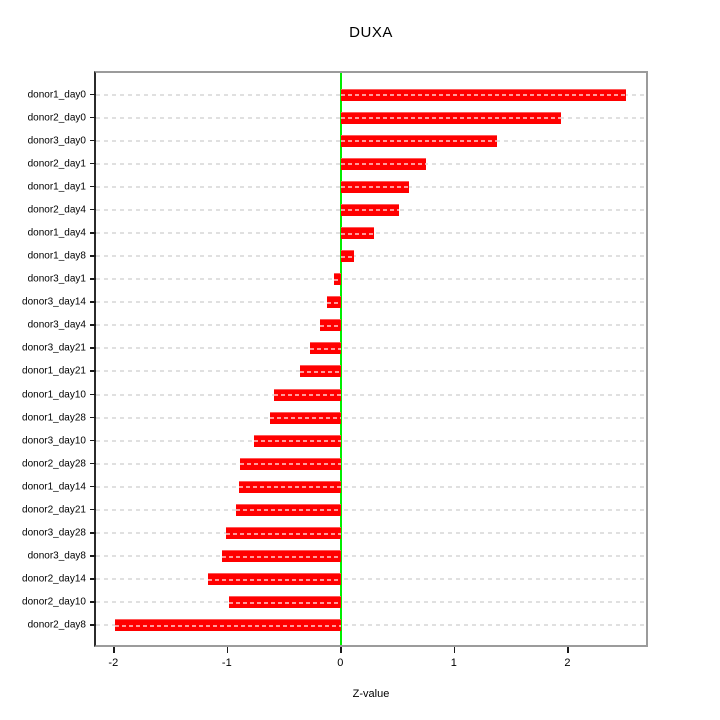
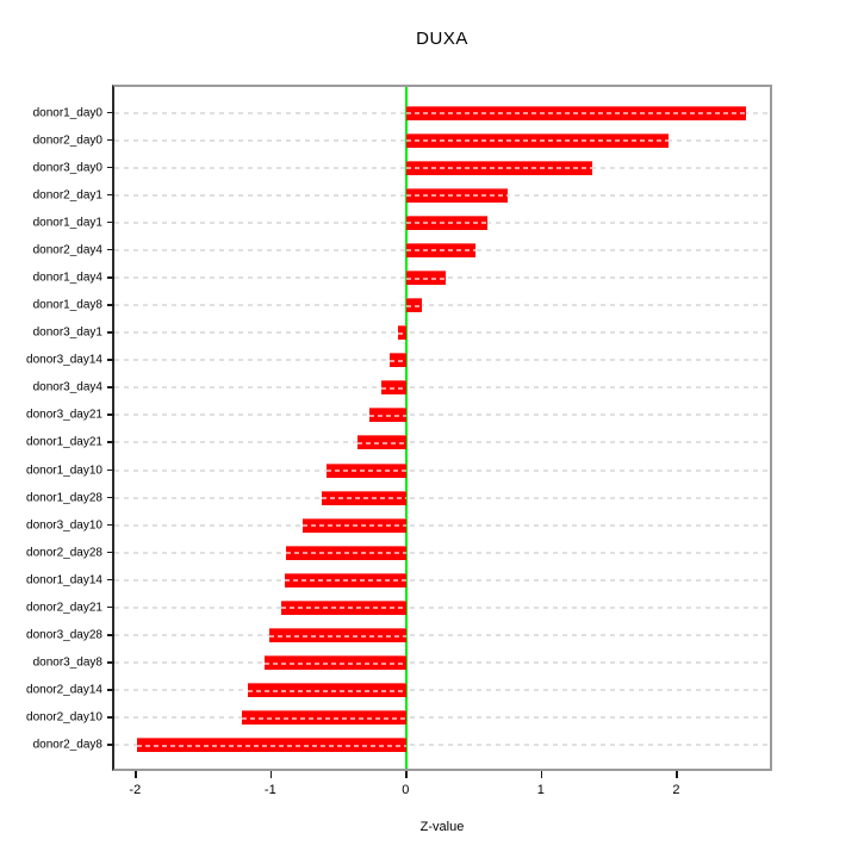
donor2_day10: -0.99 -> -1.22
